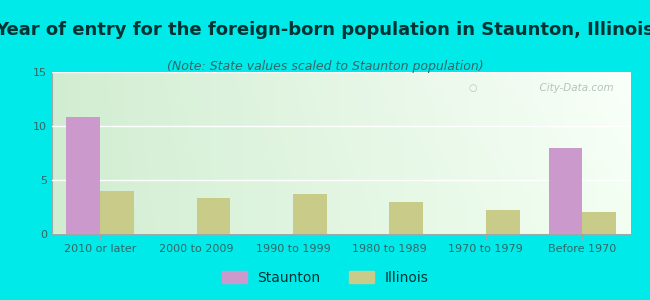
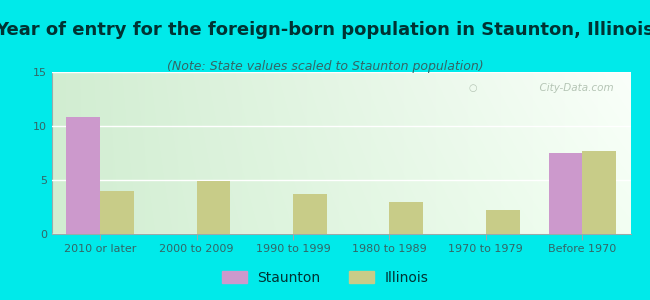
Illinois/2000 to 2009: 3.3 -> 4.9
Staunton/Before 1970: 8.0 -> 7.5
Illinois/Before 1970: 2.0 -> 7.7
